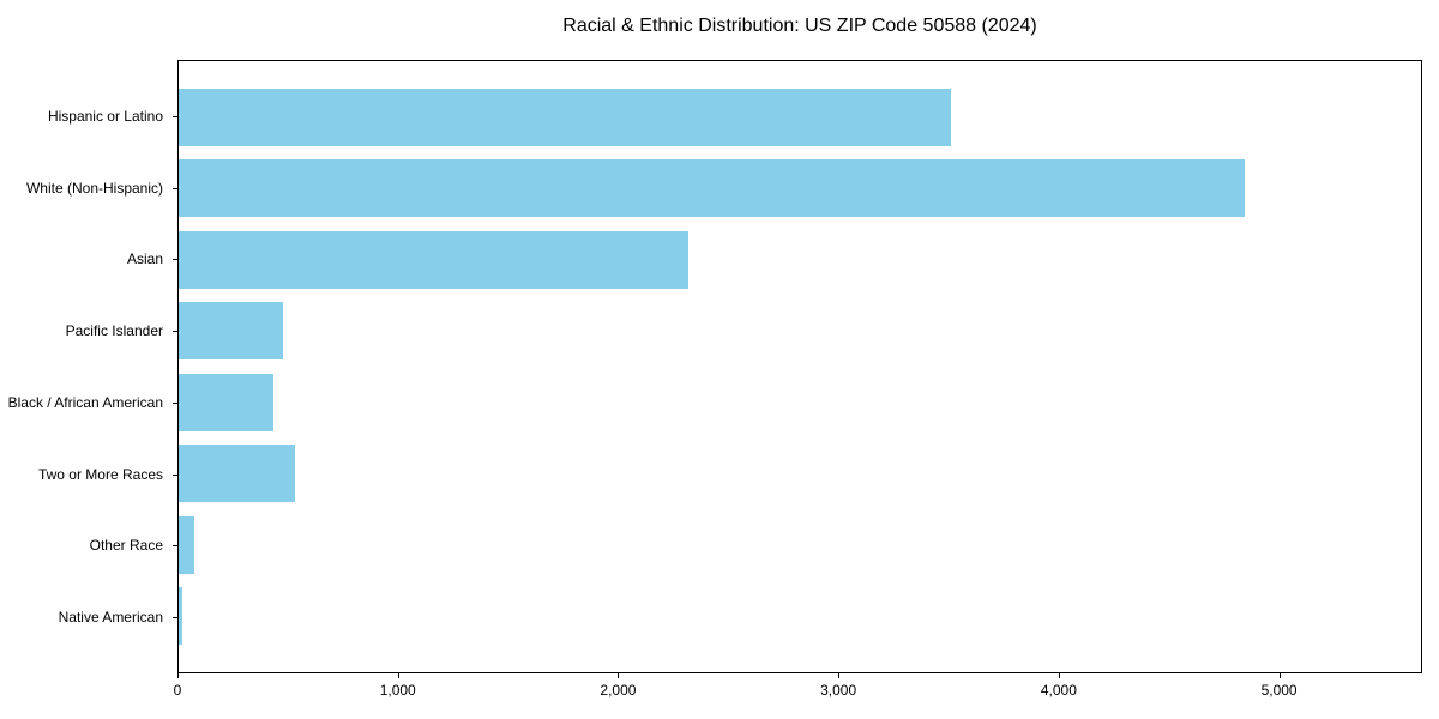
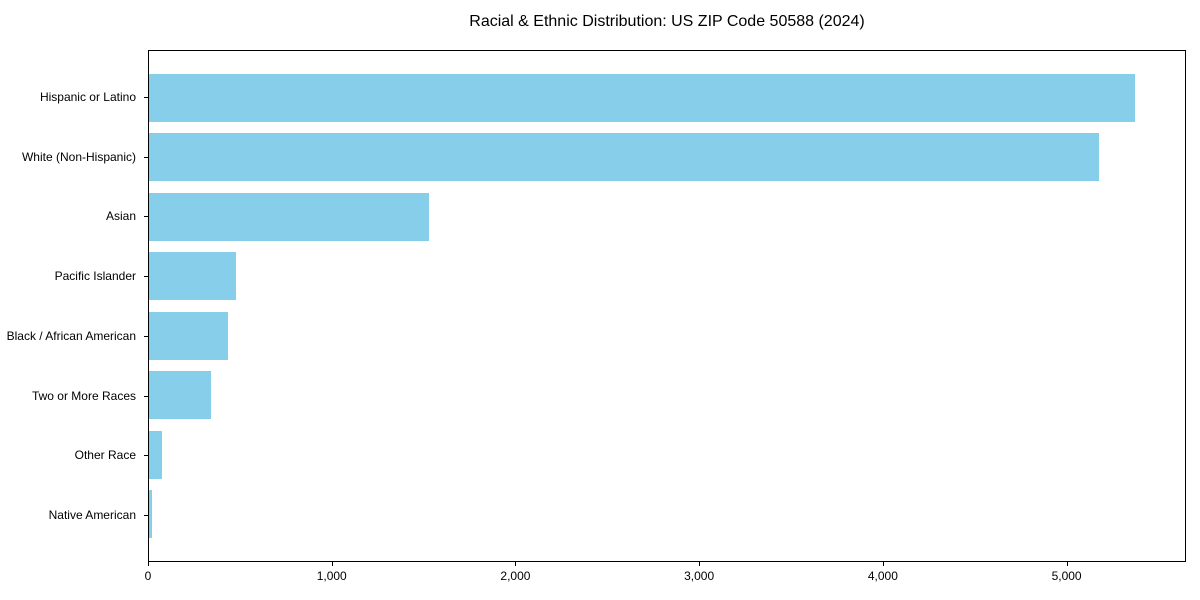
Hispanic or Latino: 3510 -> 5380
White (Non-Hispanic): 4850 -> 5180
Asian: 2320 -> 1520
Two or More Races: 530 -> 340
